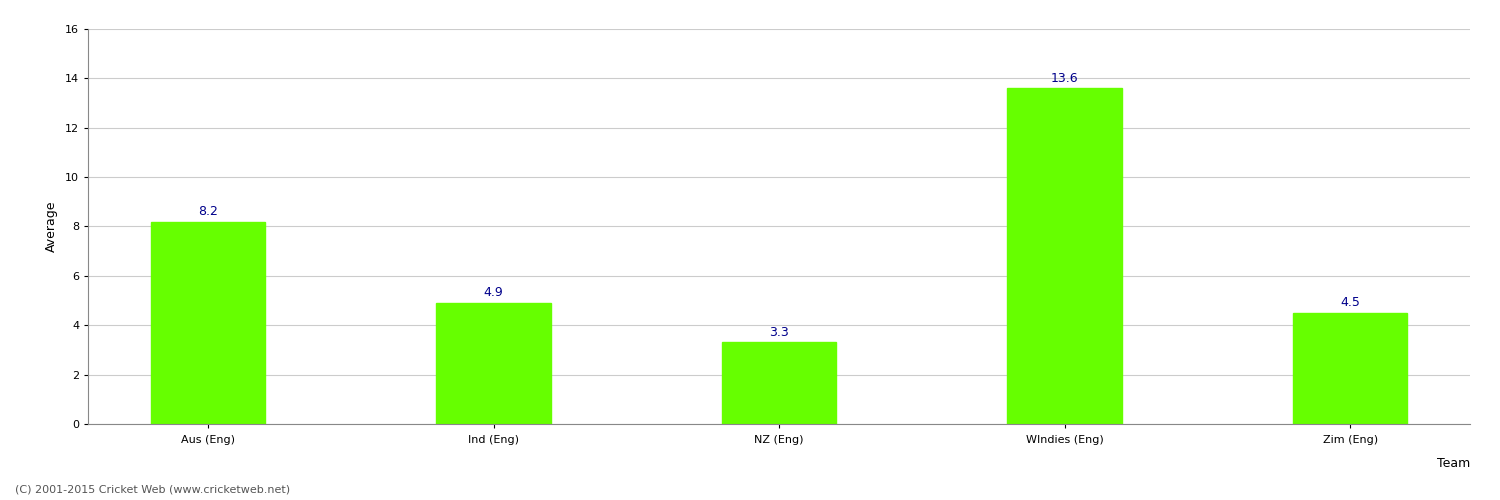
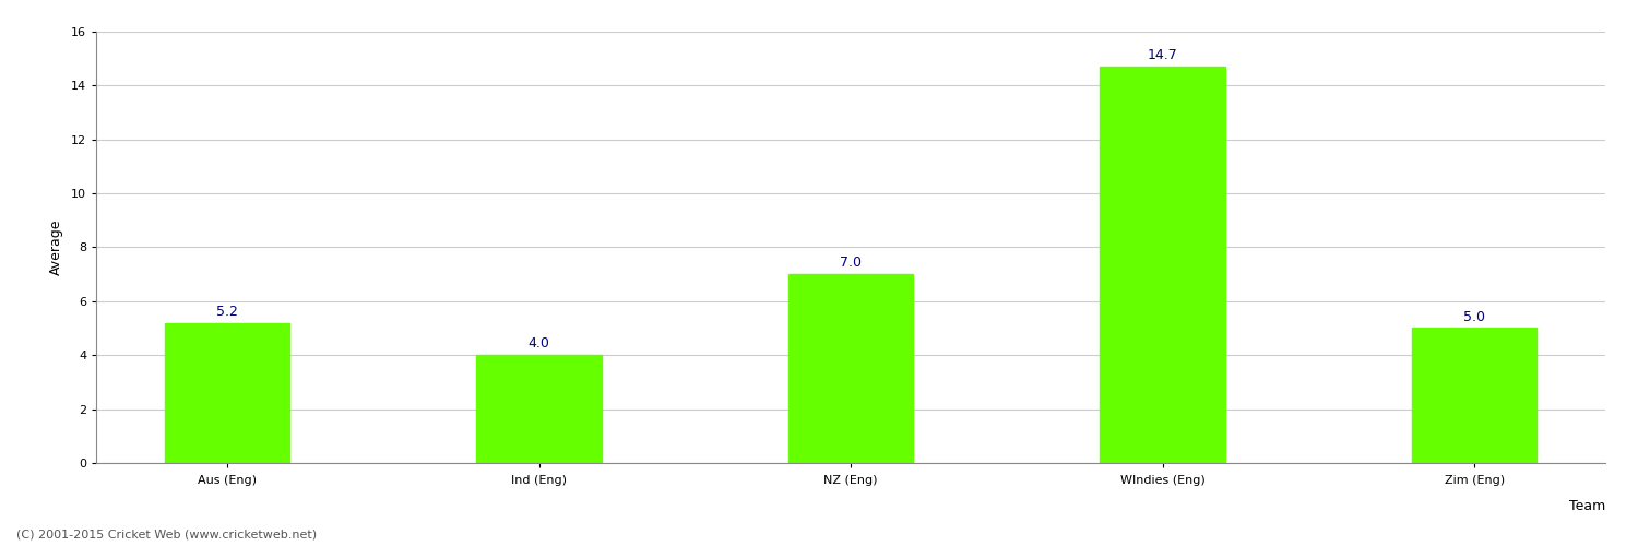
Aus (Eng): 8.2 -> 5.2
Ind (Eng): 4.9 -> 4.0
NZ (Eng): 3.3 -> 7.0
WIndies (Eng): 13.6 -> 14.7
Zim (Eng): 4.5 -> 5.0
